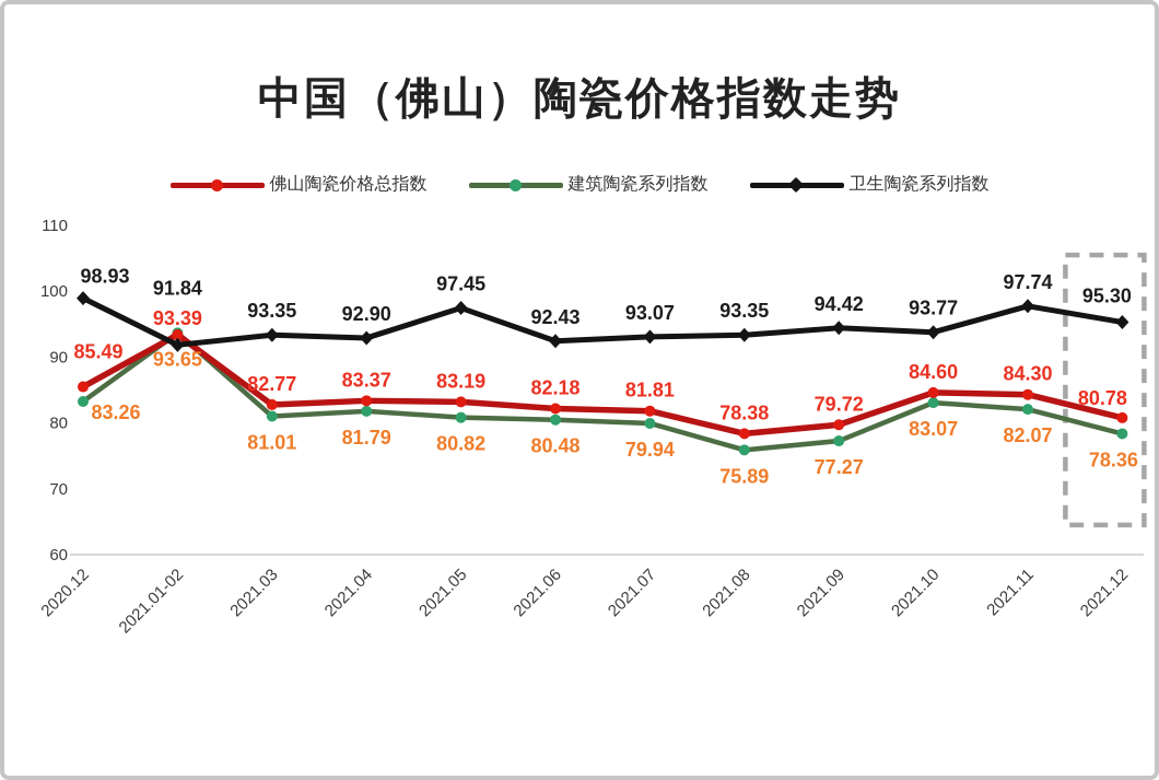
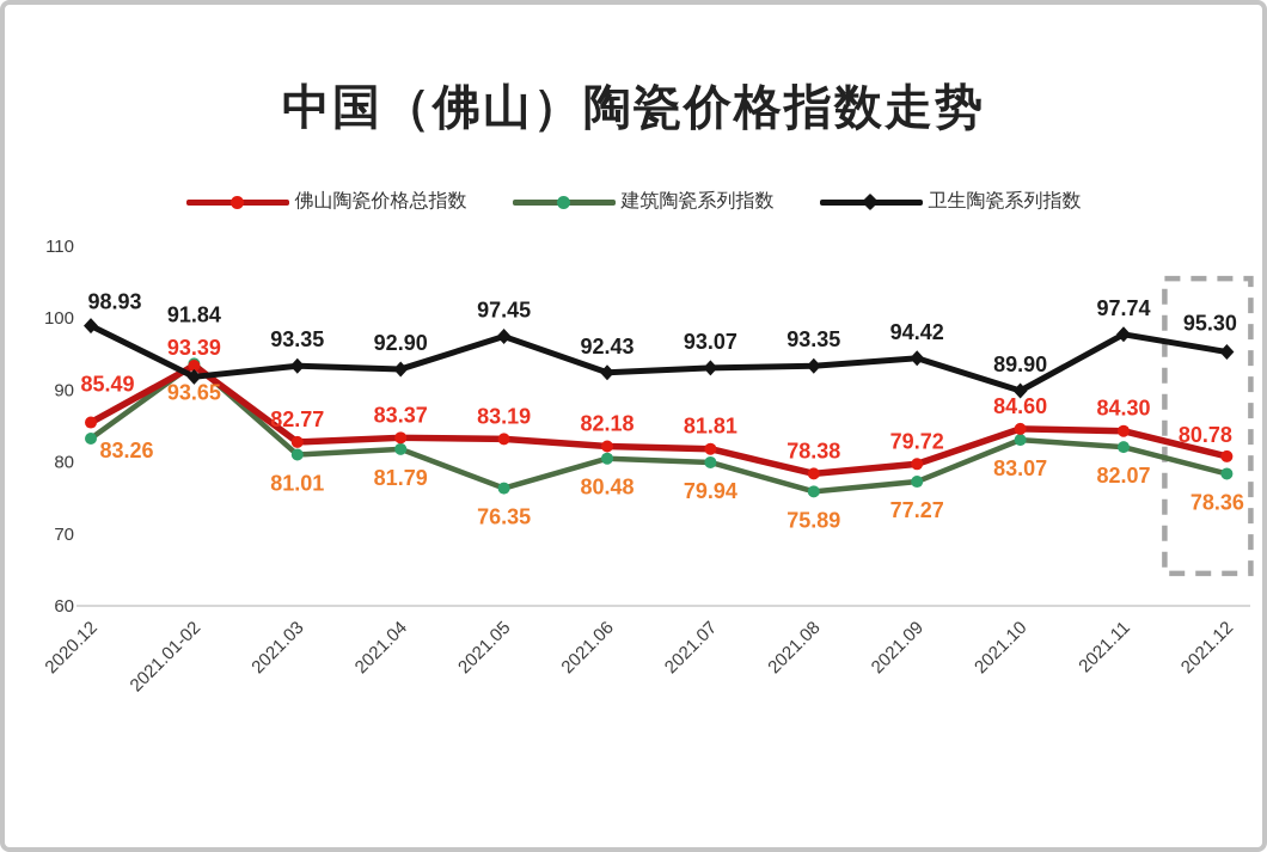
建筑陶瓷系列指数/2021.05: 80.82 -> 76.35
卫生陶瓷系列指数/2021.10: 93.77 -> 89.90
